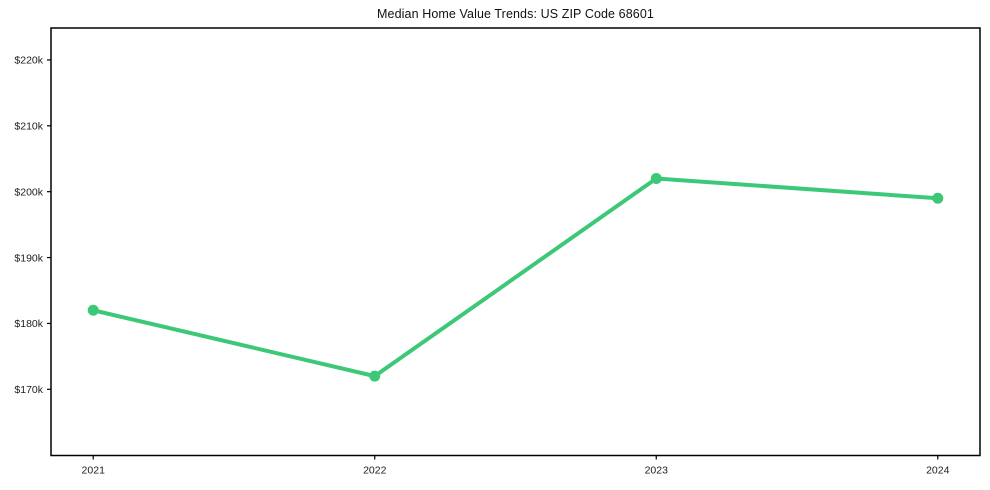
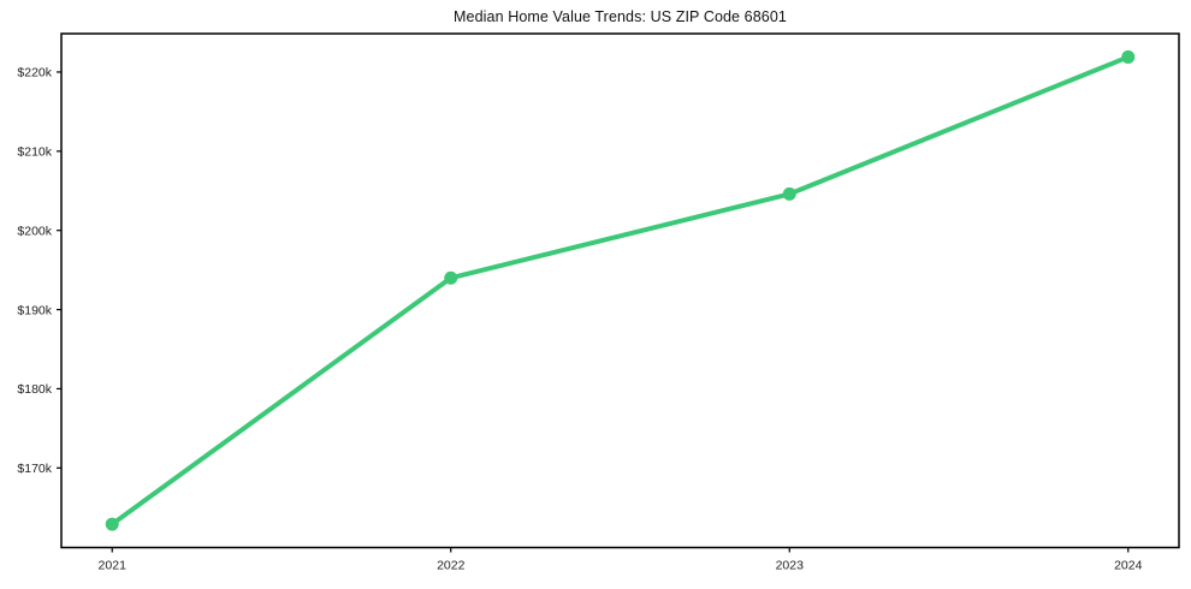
2021: $182k -> $163k
2022: $172k -> $194k
2023: $202k -> $205k
2024: $199k -> $222k
